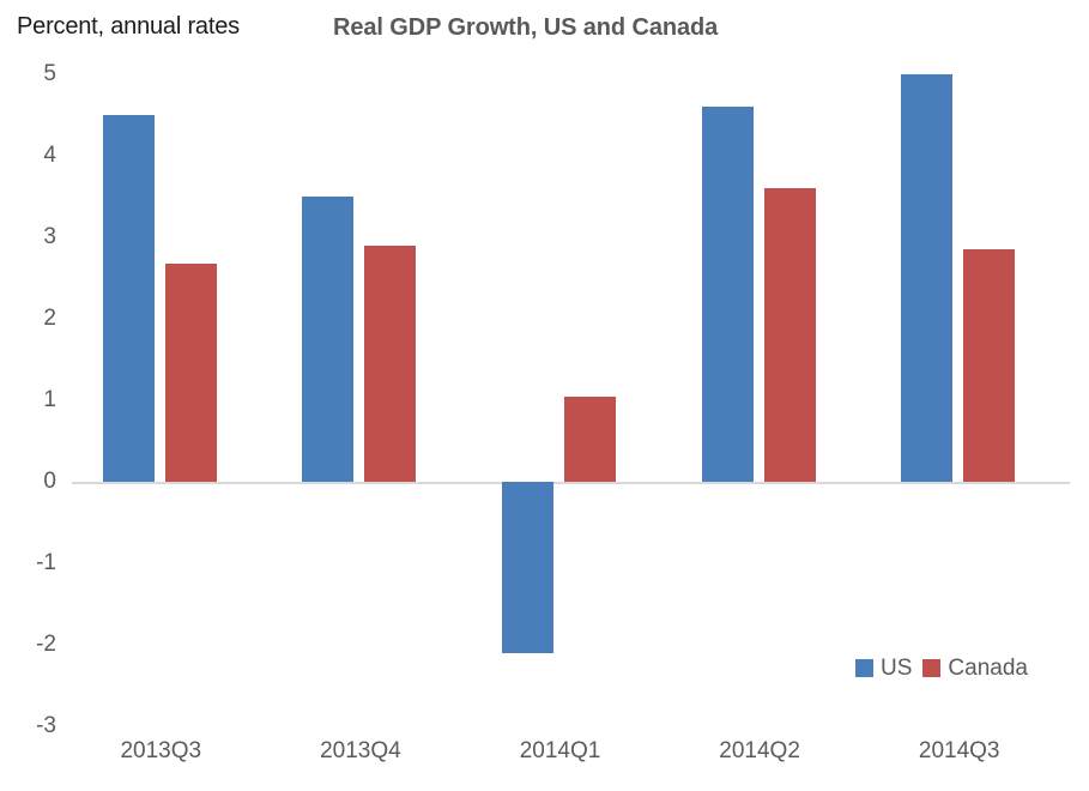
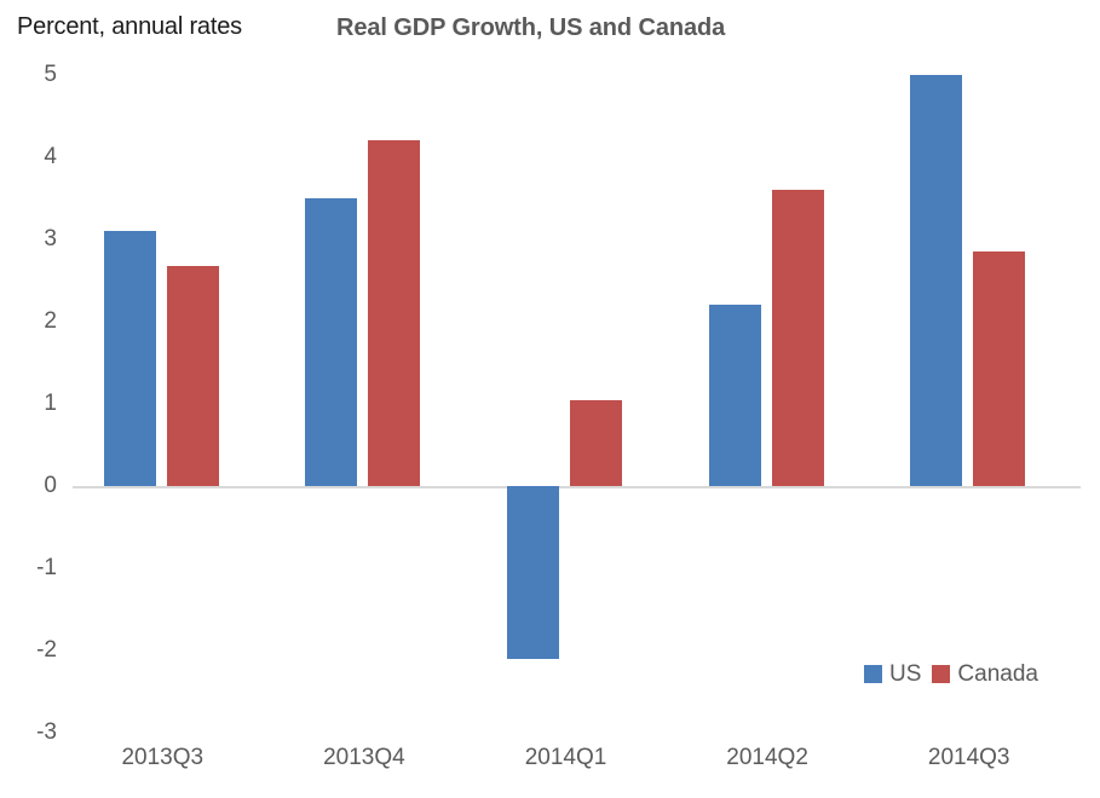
US/2013Q3: 4.5 -> 3.1
Canada/2013Q4: 2.9 -> 4.2
US/2014Q2: 4.6 -> 2.2
